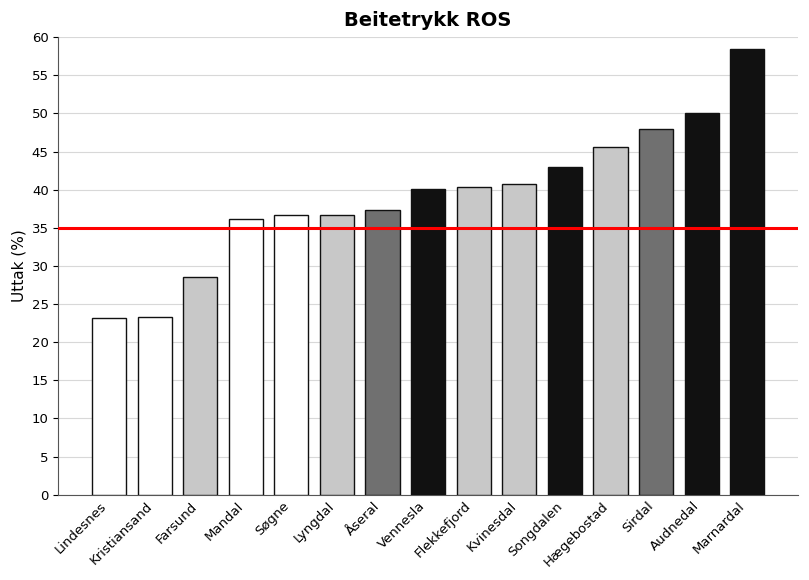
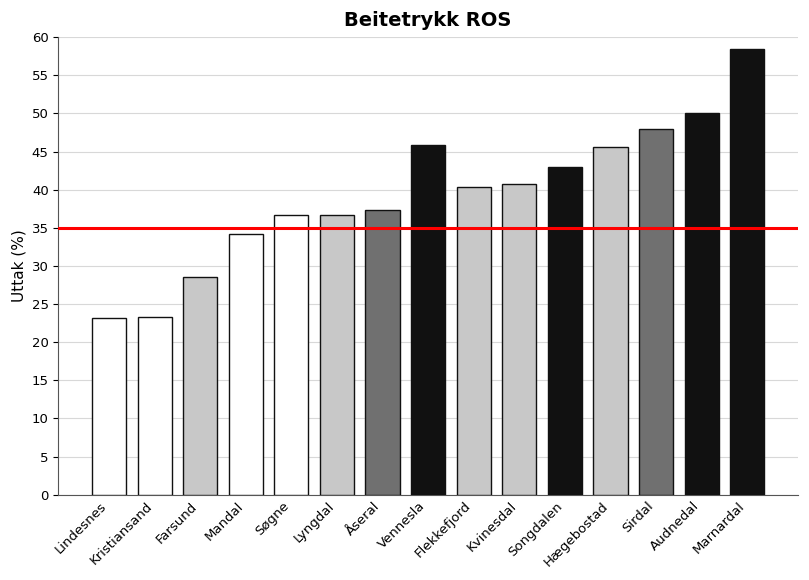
Mandal: 36.1 -> 34.2
Vennesla: 40.1 -> 45.8
